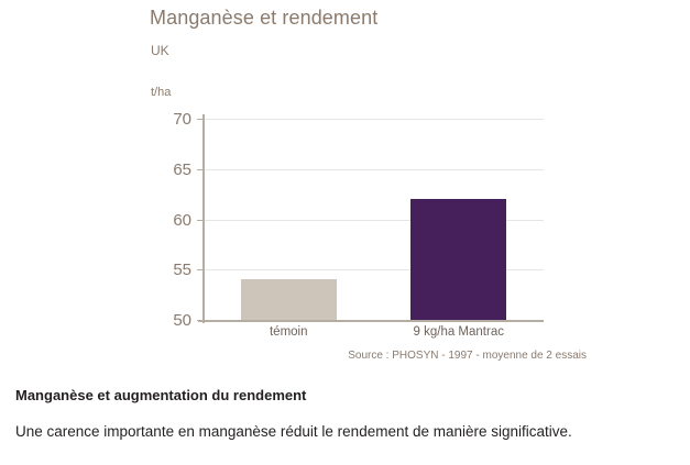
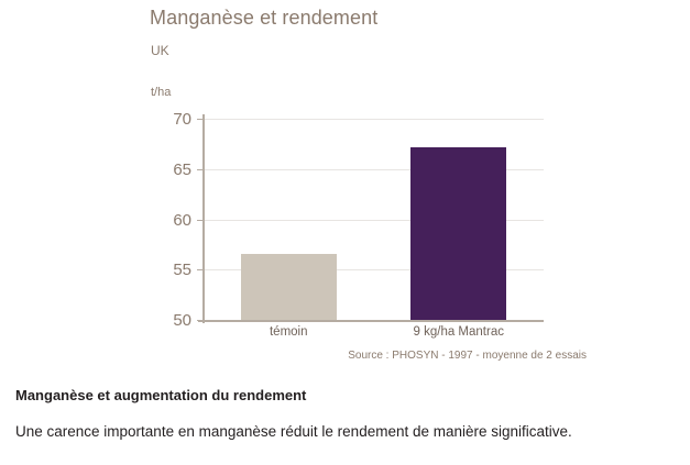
témoin: 54 -> 57
9 kg/ha Mantrac: 62 -> 67
